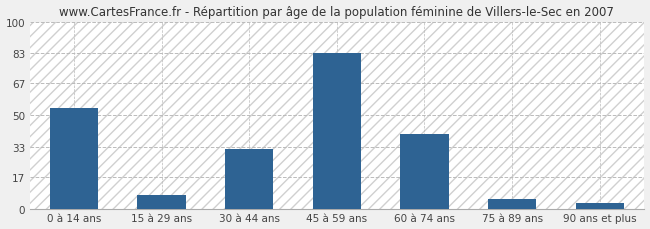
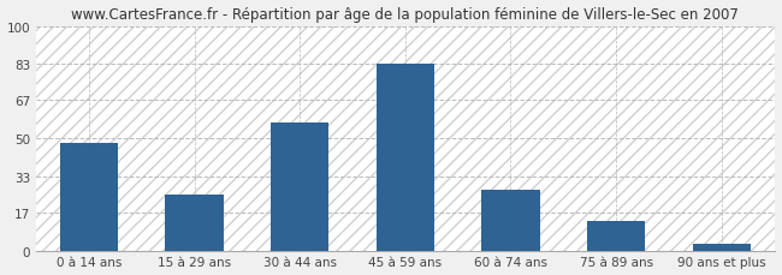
0 à 14 ans: 54 -> 48
15 à 29 ans: 7 -> 25
30 à 44 ans: 32 -> 57
60 à 74 ans: 40 -> 27
75 à 89 ans: 5 -> 13
